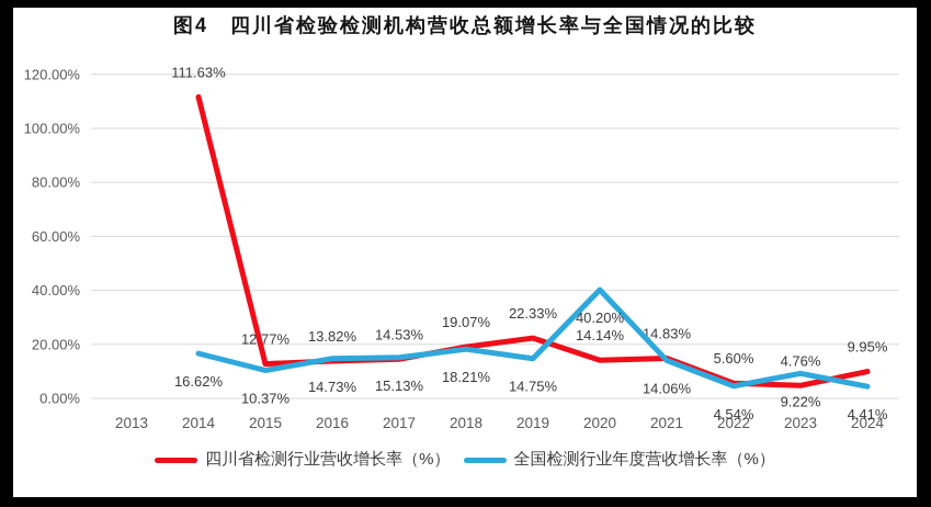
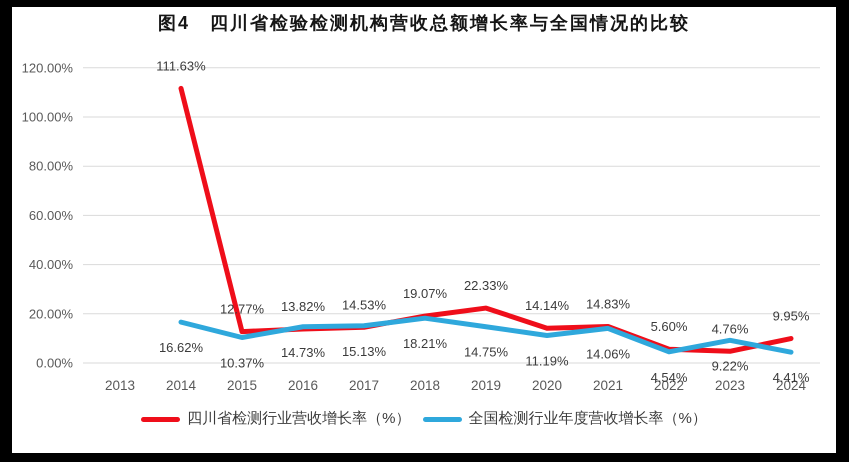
全国检测行业年度营收增长率（%）/2020: 40.20% -> 11.19%
